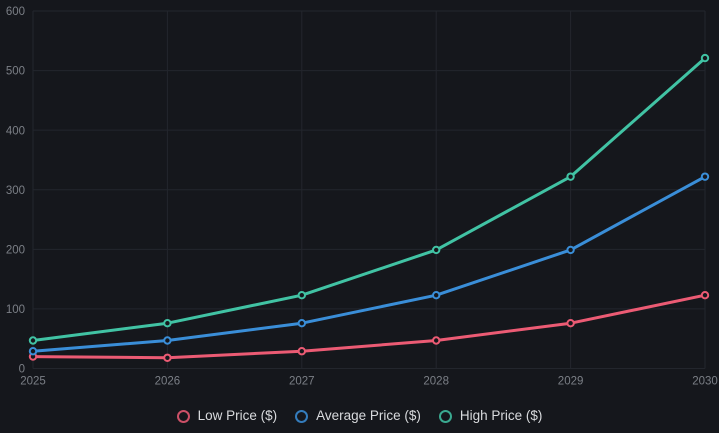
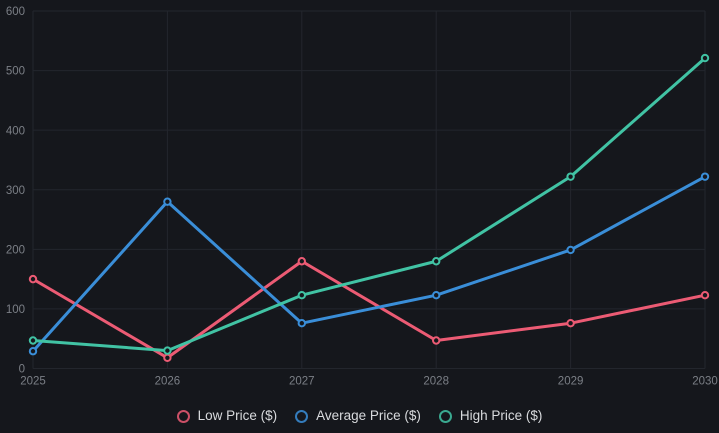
Low Price ($)/2025: 20 -> 150
Average Price ($)/2026: 50 -> 280
High Price ($)/2026: 80 -> 30
Low Price ($)/2027: 30 -> 180
High Price ($)/2028: 200 -> 180
